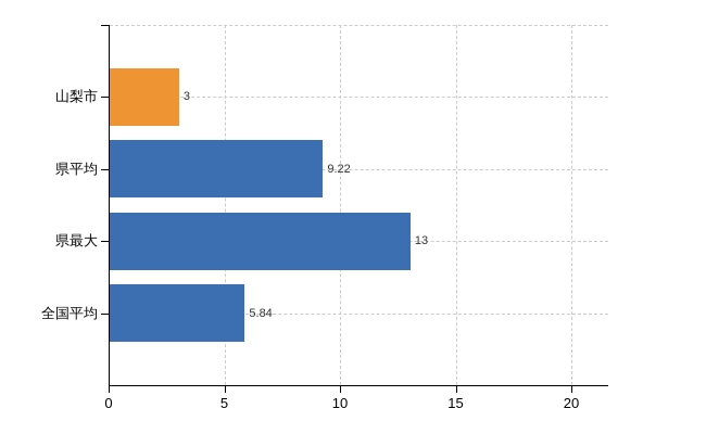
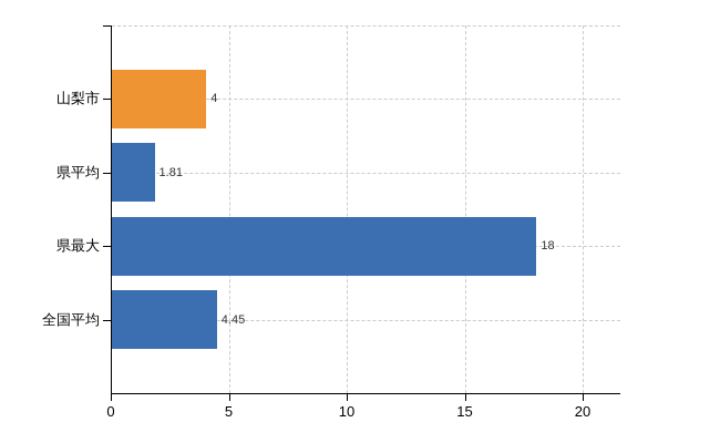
山梨市: 3 -> 4
県平均: 9.22 -> 1.81
県最大: 13 -> 18
全国平均: 5.84 -> 4.45
